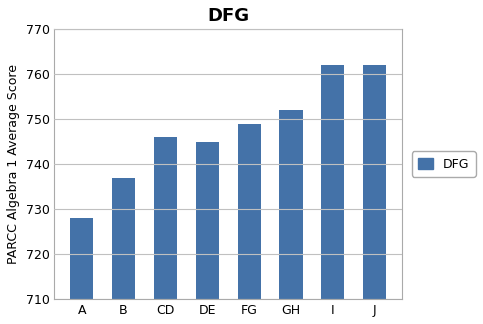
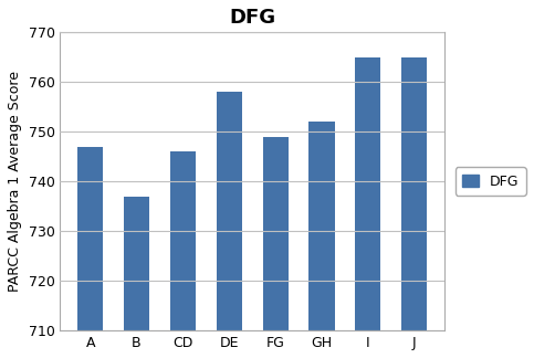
A: 728 -> 747
DE: 745 -> 758
I: 762 -> 765
J: 762 -> 765
